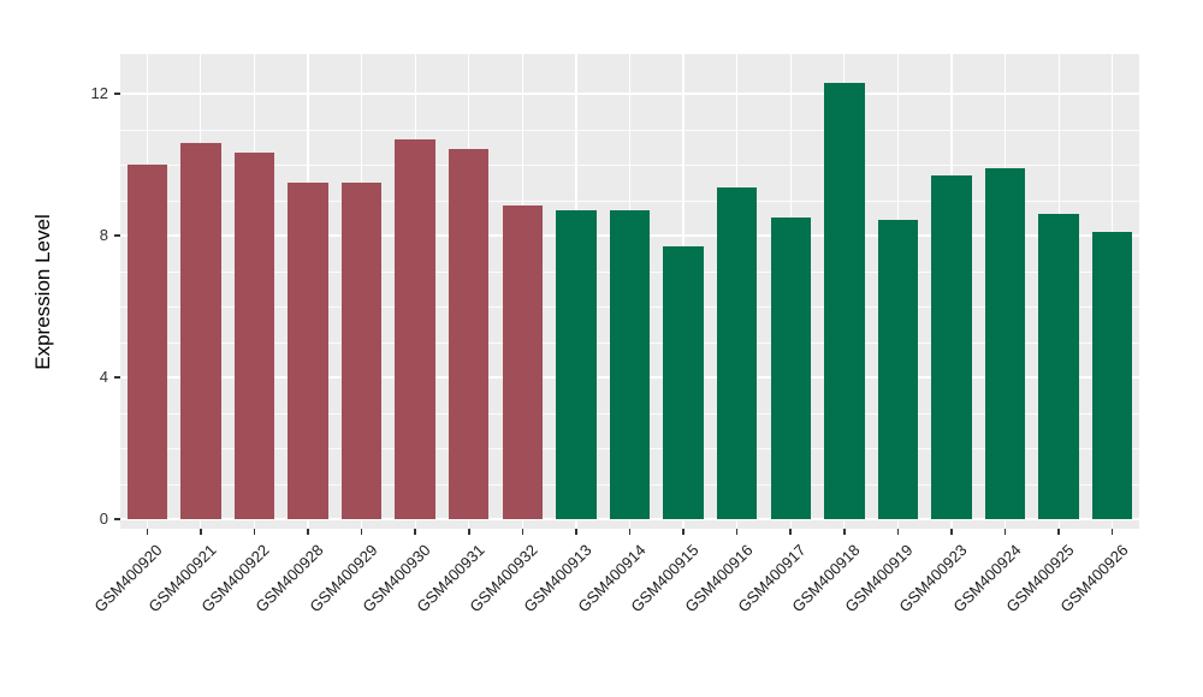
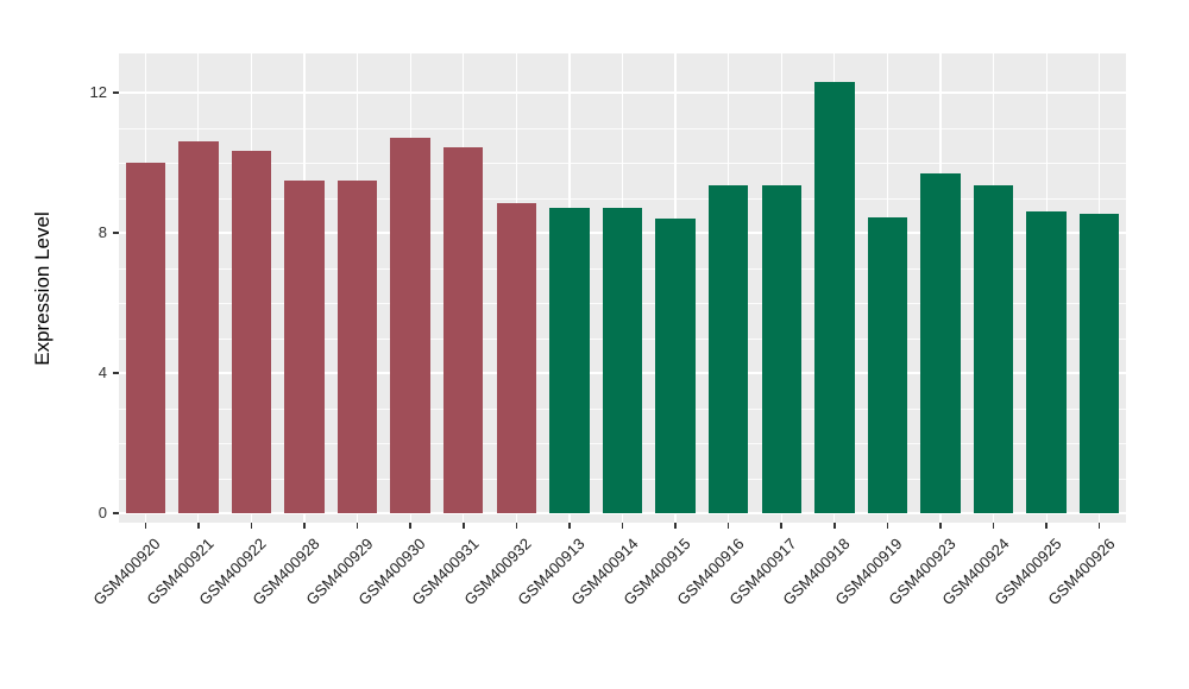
GSM400915: 7.7 -> 8.4
GSM400917: 8.5 -> 9.3
GSM400924: 9.9 -> 9.3
GSM400926: 8.1 -> 8.6
